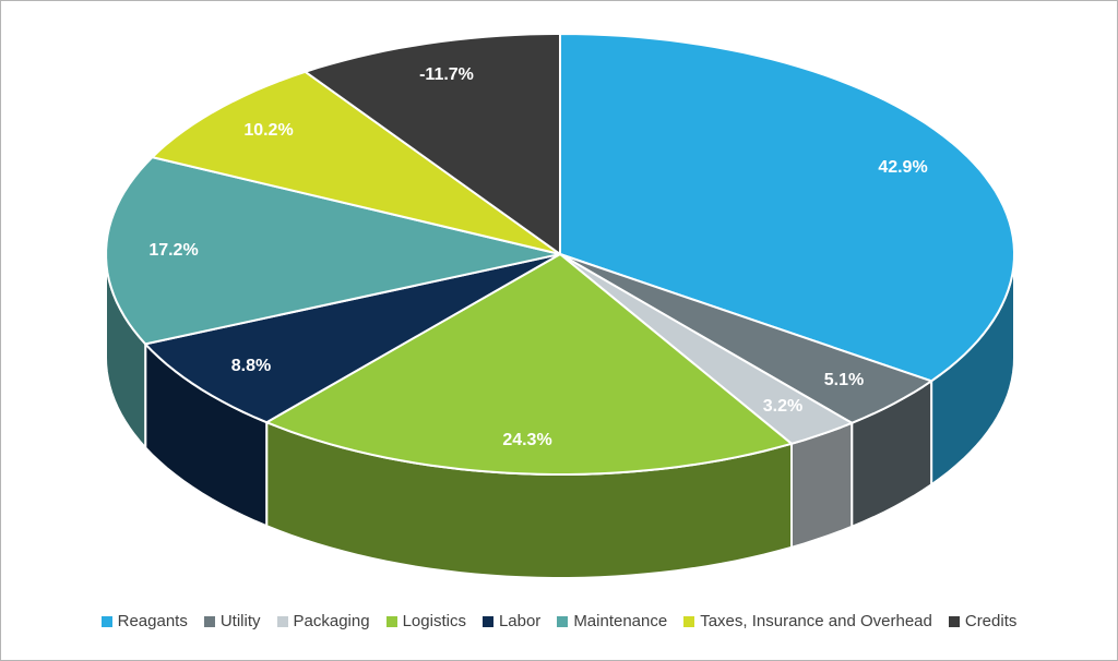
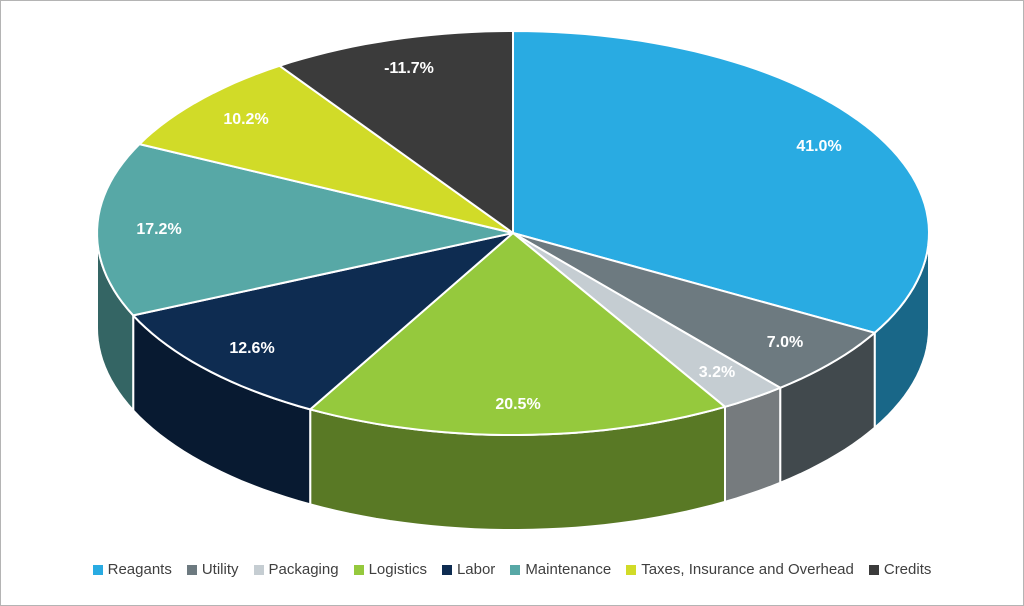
Reagants: 42.9% -> 41.0%
Utility: 5.1% -> 7.0%
Logistics: 24.3% -> 20.5%
Labor: 8.8% -> 12.6%
